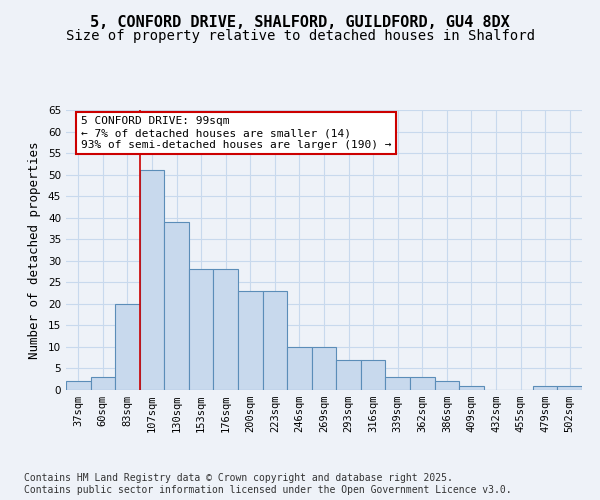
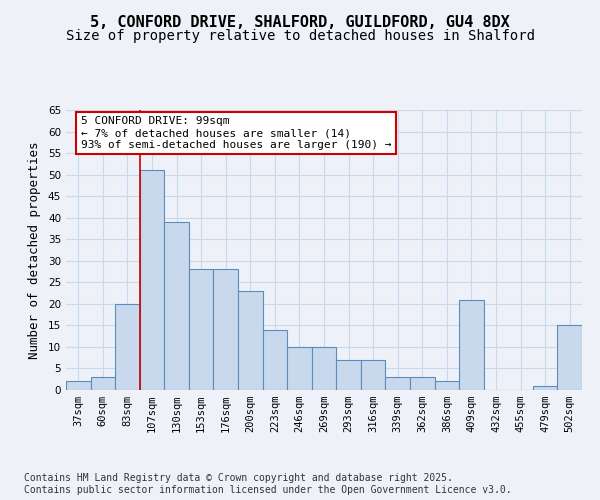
223sqm: 23 -> 14
409sqm: 1 -> 21
502sqm: 1 -> 15
